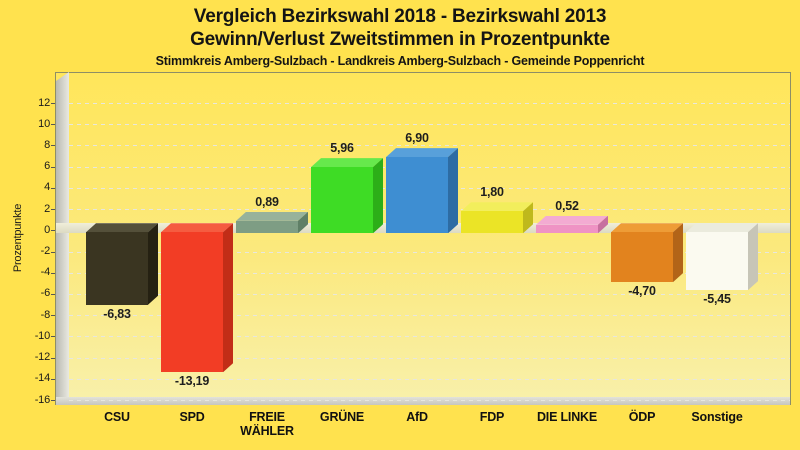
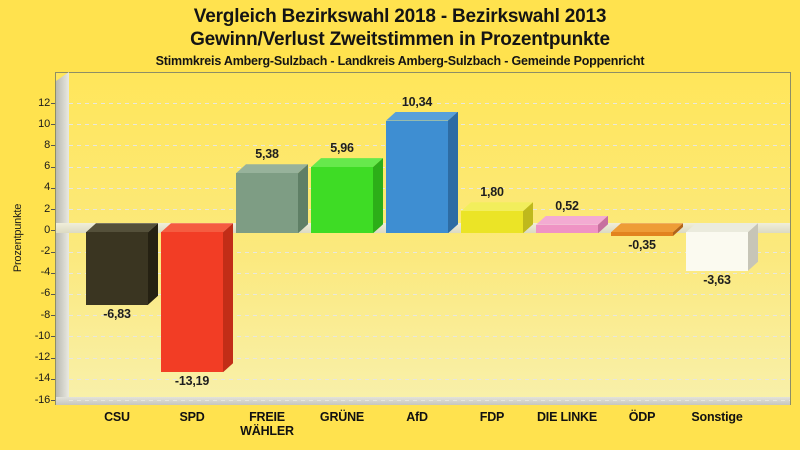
FREIE WÄHLER: 0,89 -> 5,38
AfD: 6,90 -> 10,34
ÖDP: -4,70 -> -0,35
Sonstige: -5,45 -> -3,63
